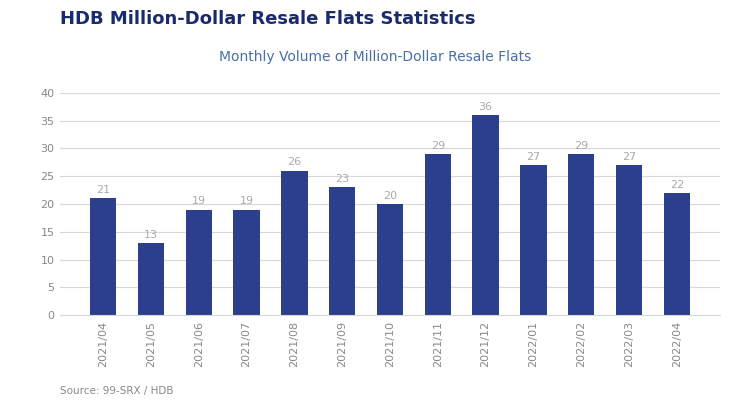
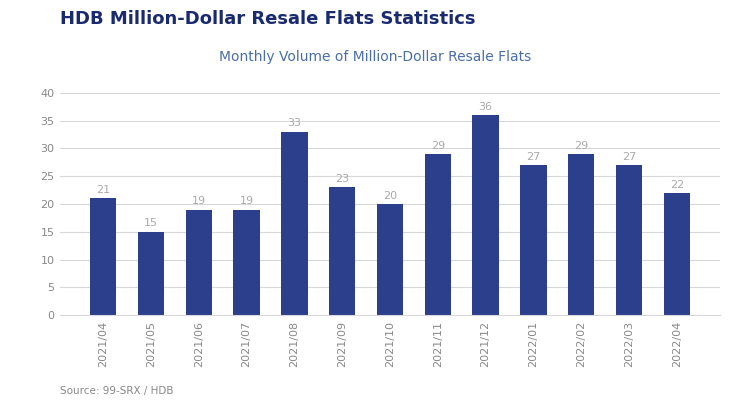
2021/05: 13 -> 15
2021/08: 26 -> 33
